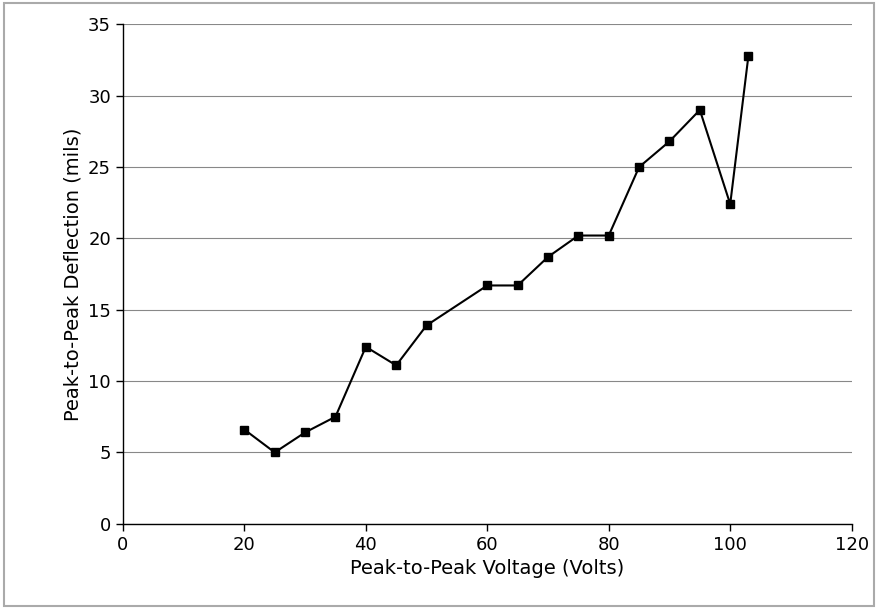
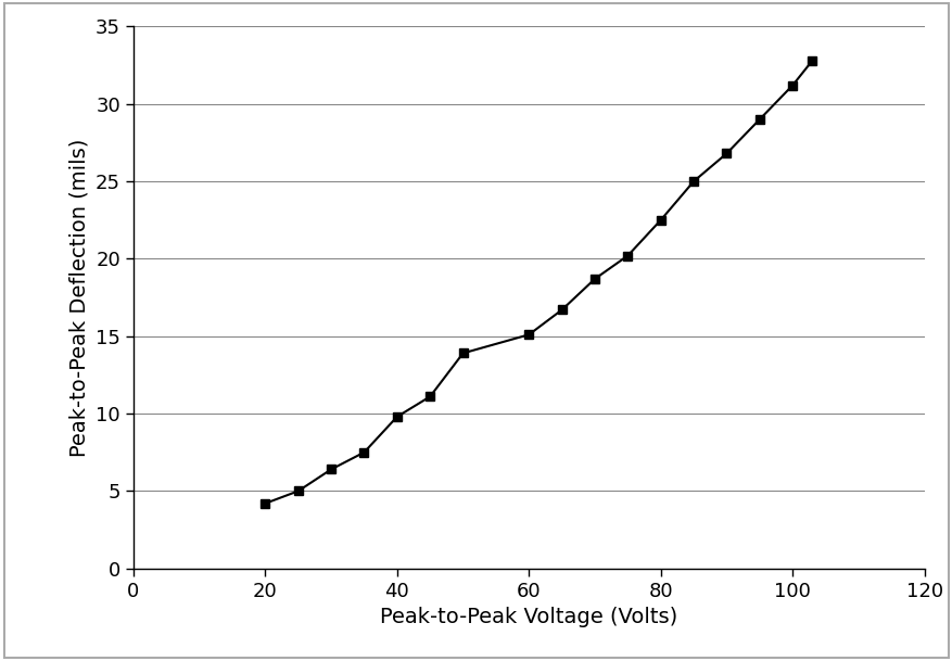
20: 6.6 -> 4.2
40: 12.4 -> 9.8
60: 16.7 -> 15.1
80: 20.2 -> 22.5
100: 22.4 -> 31.2
